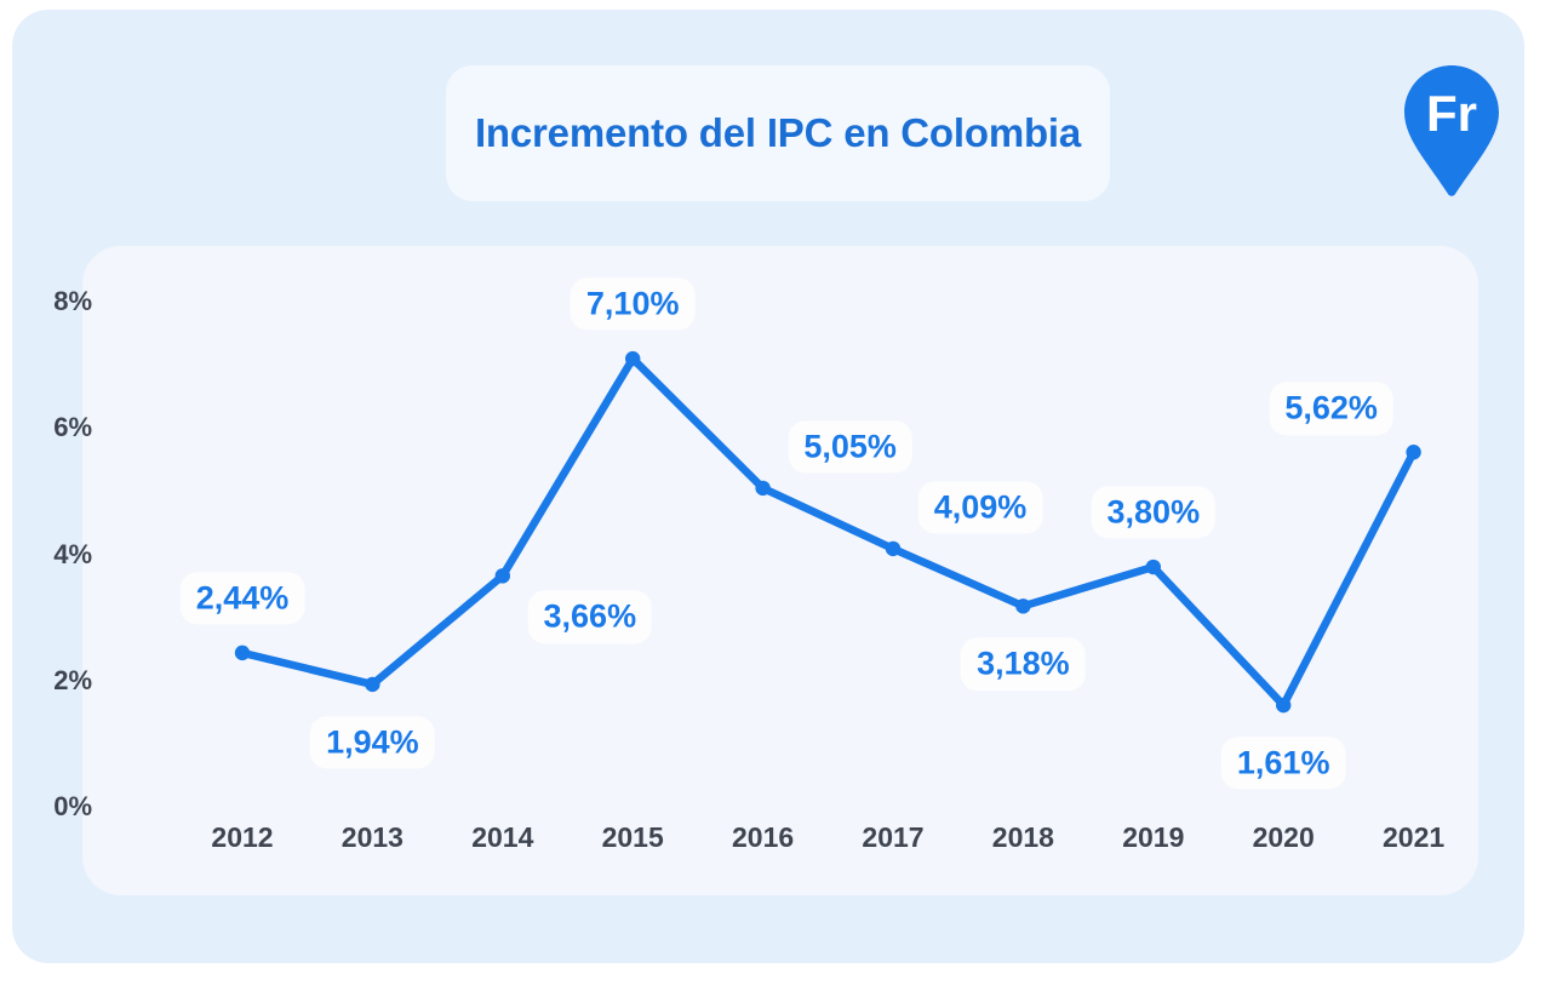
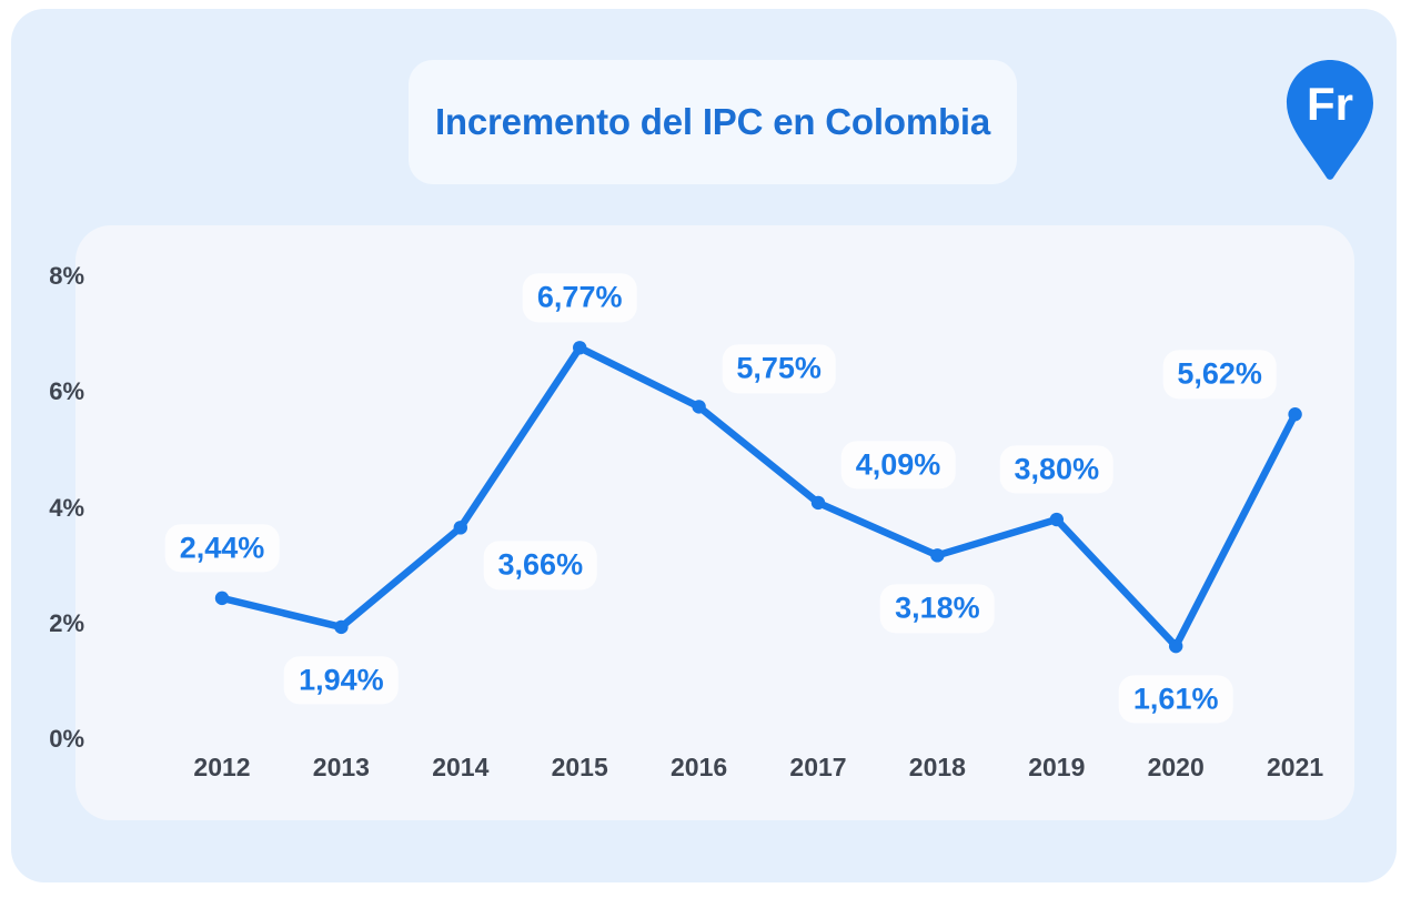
2015: 7,10% -> 6,77%
2016: 5,05% -> 5,75%
